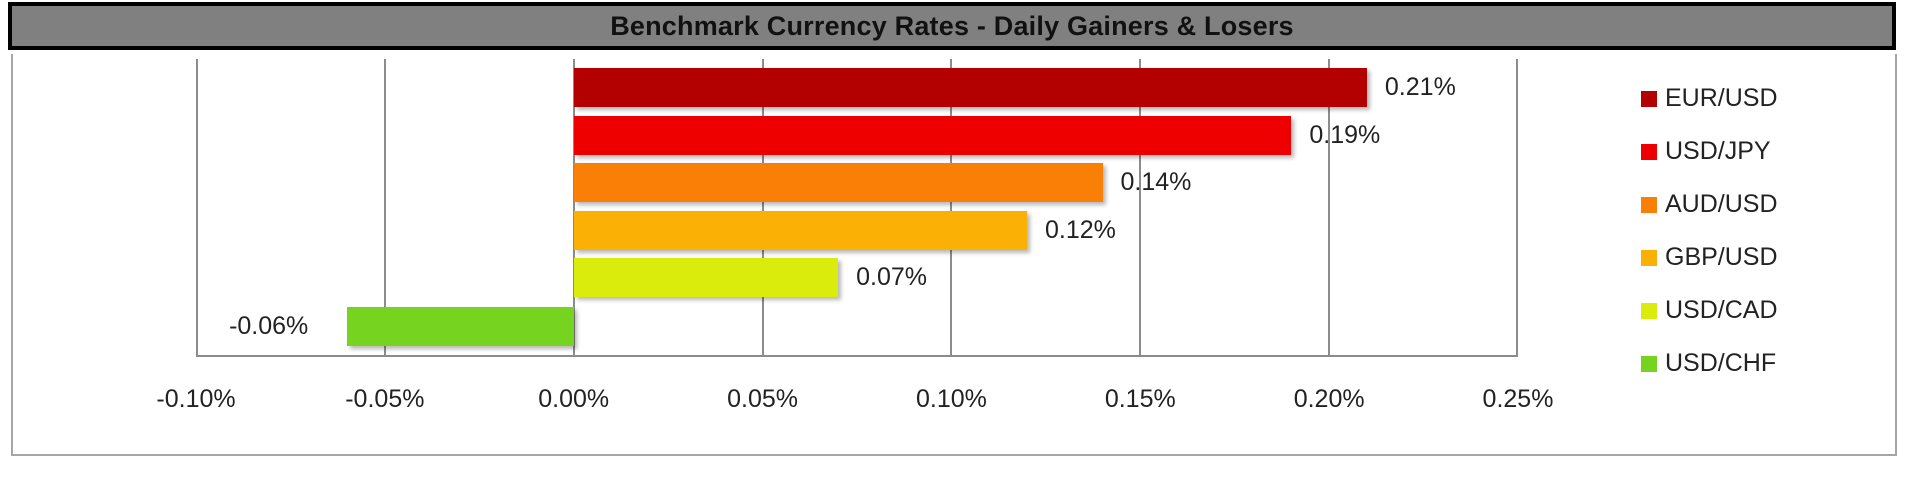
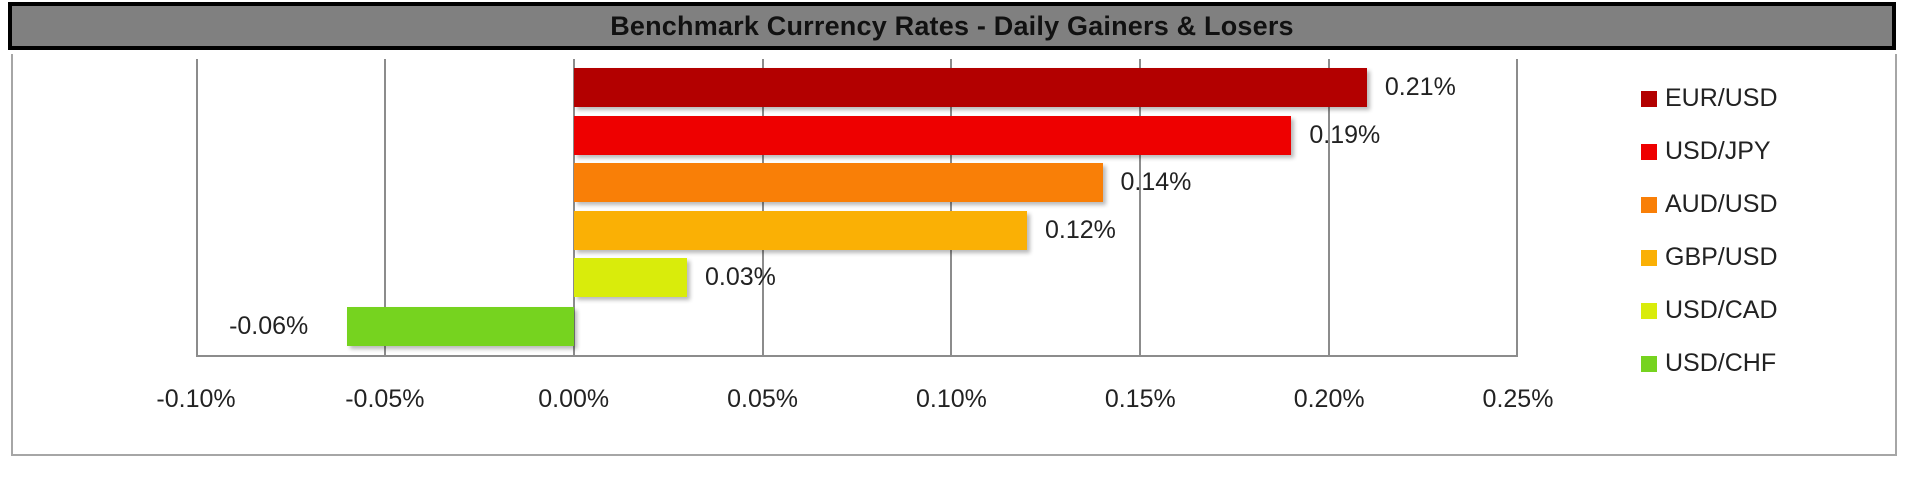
USD/CAD: 0.07% -> 0.03%
